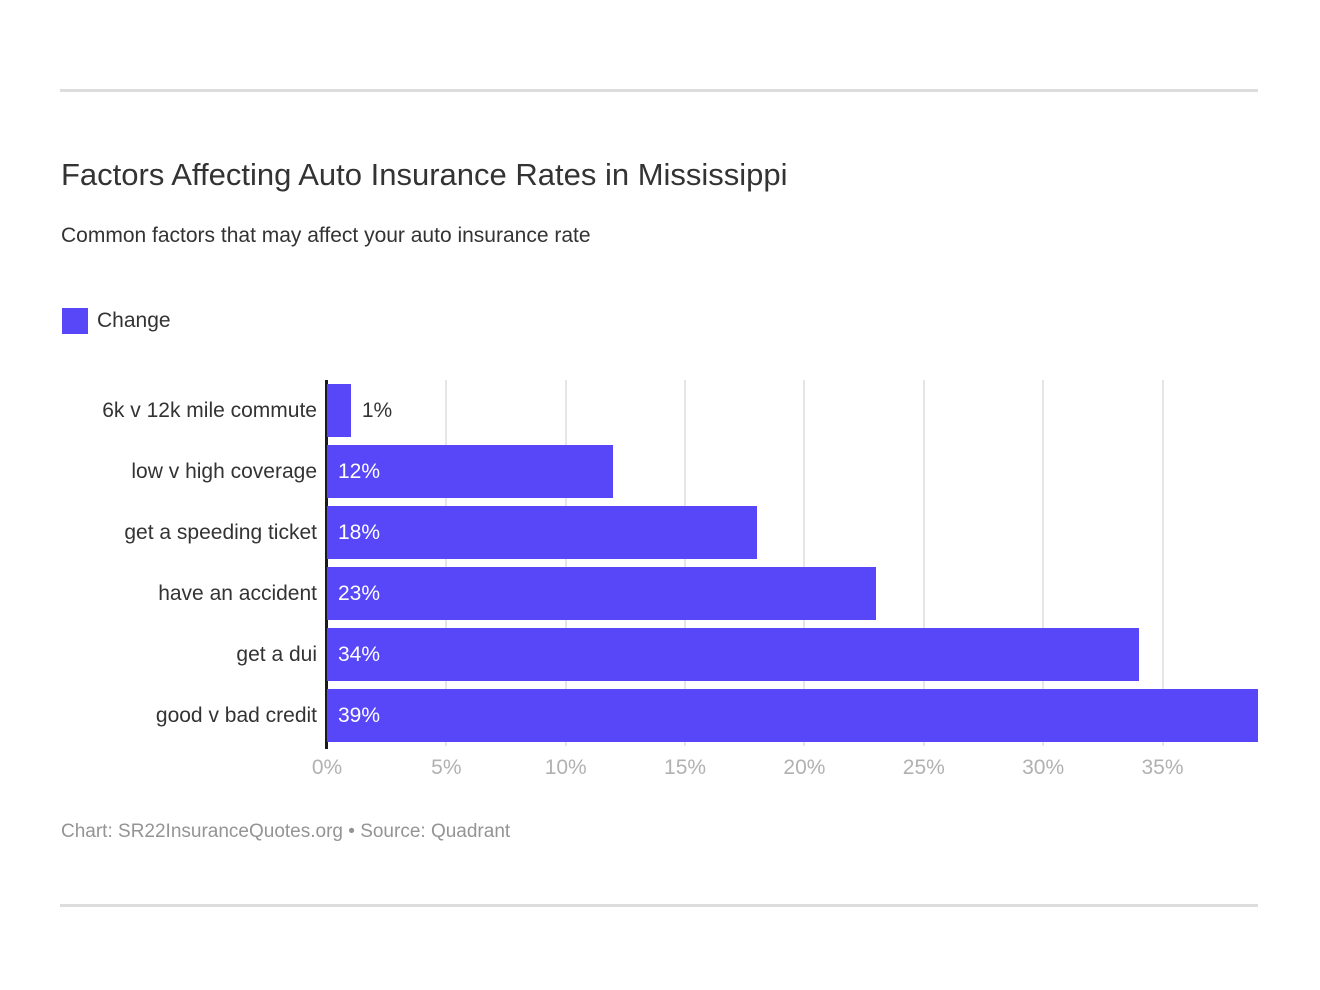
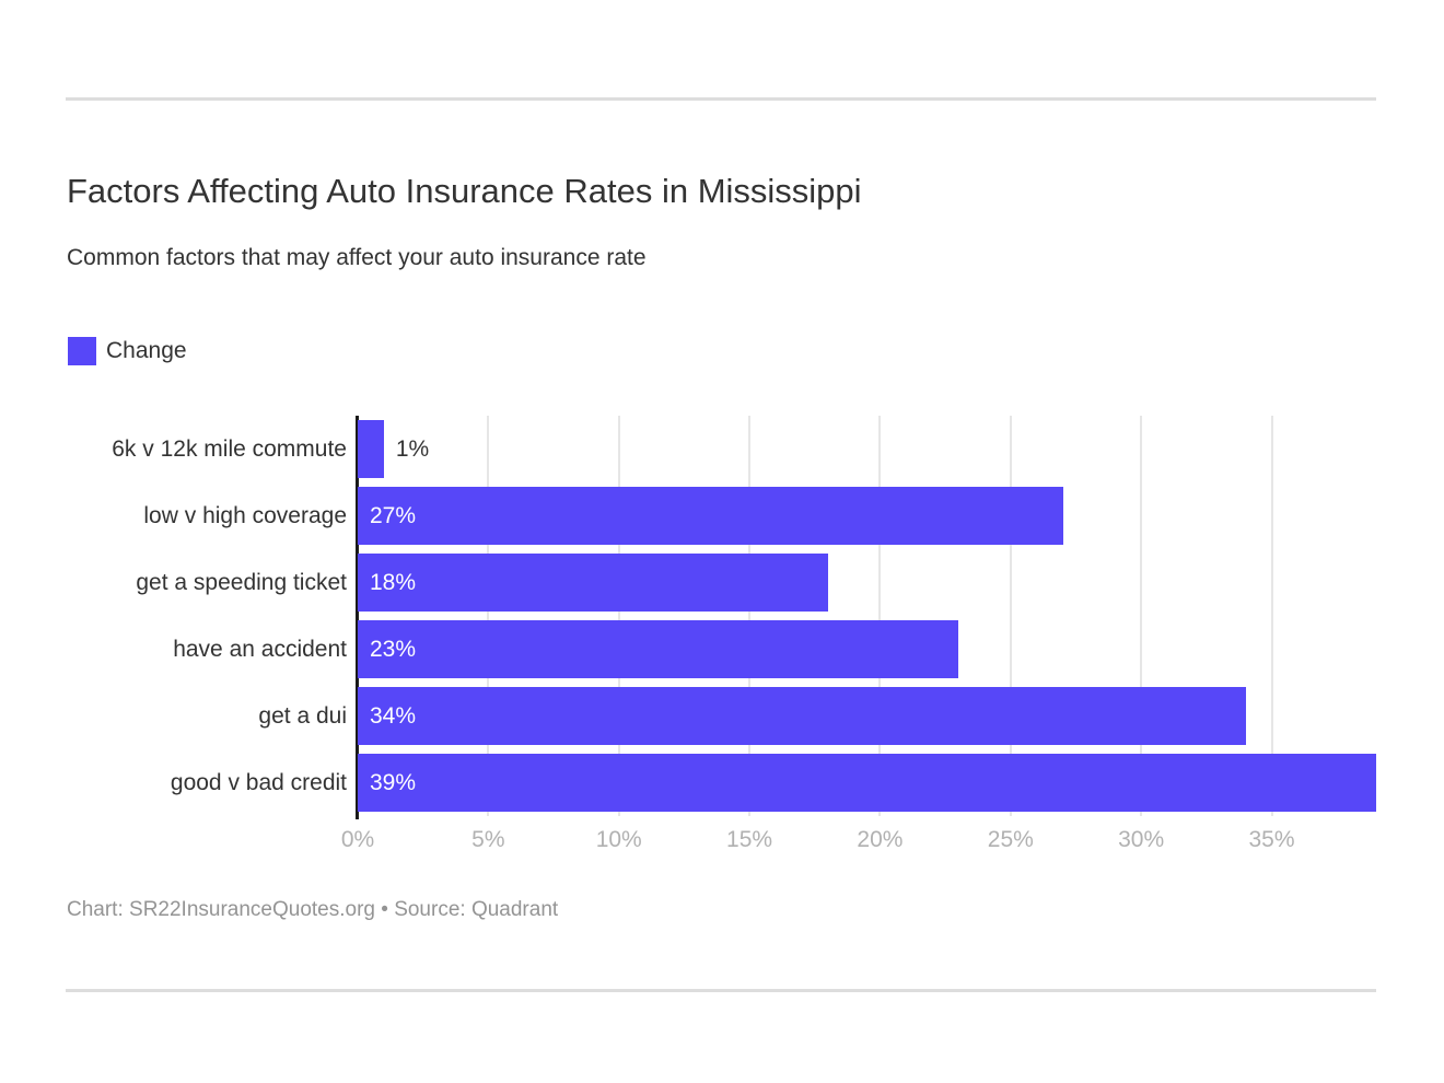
low v high coverage: 12% -> 27%
